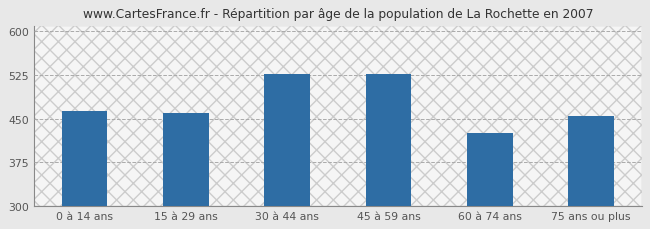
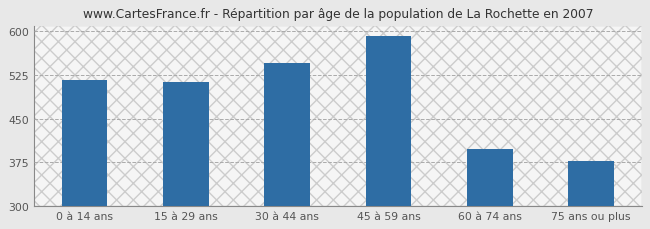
0 à 14 ans: 464 -> 516
15 à 29 ans: 460 -> 513
30 à 44 ans: 526 -> 545
45 à 59 ans: 526 -> 592
60 à 74 ans: 426 -> 398
75 ans ou plus: 454 -> 377
